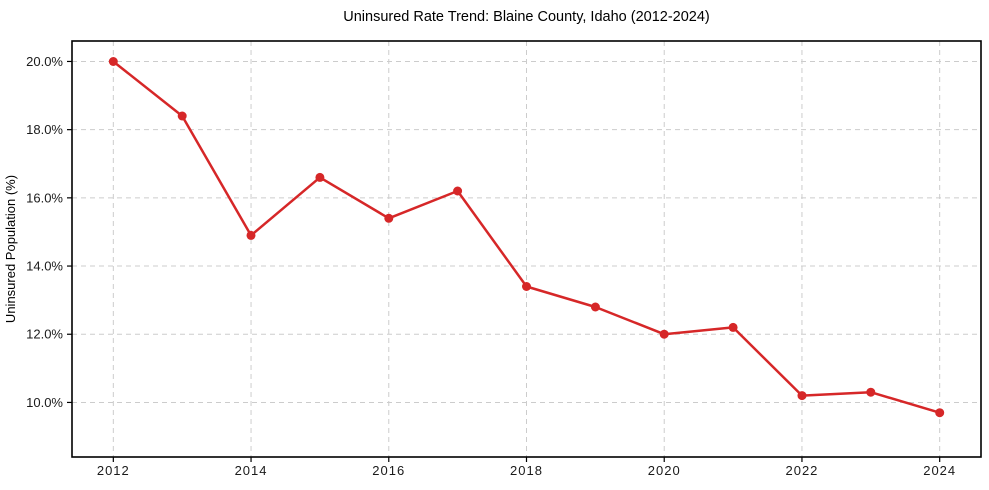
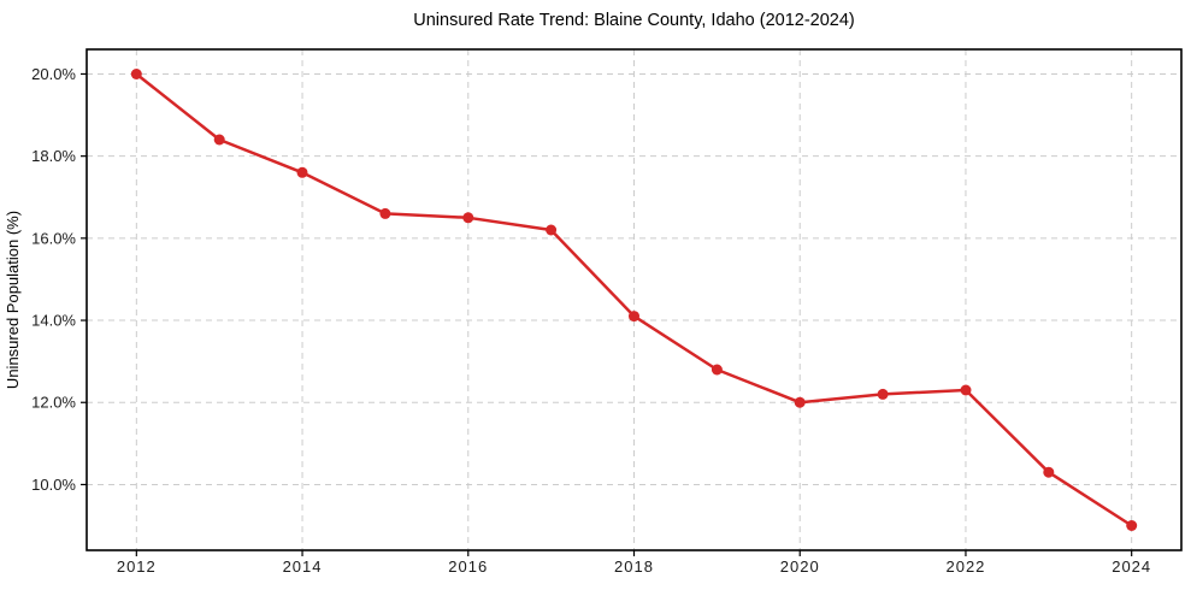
2014: 14.9% -> 17.6%
2016: 15.4% -> 16.5%
2018: 13.4% -> 14.1%
2022: 10.2% -> 12.3%
2024: 9.7% -> 9.0%
